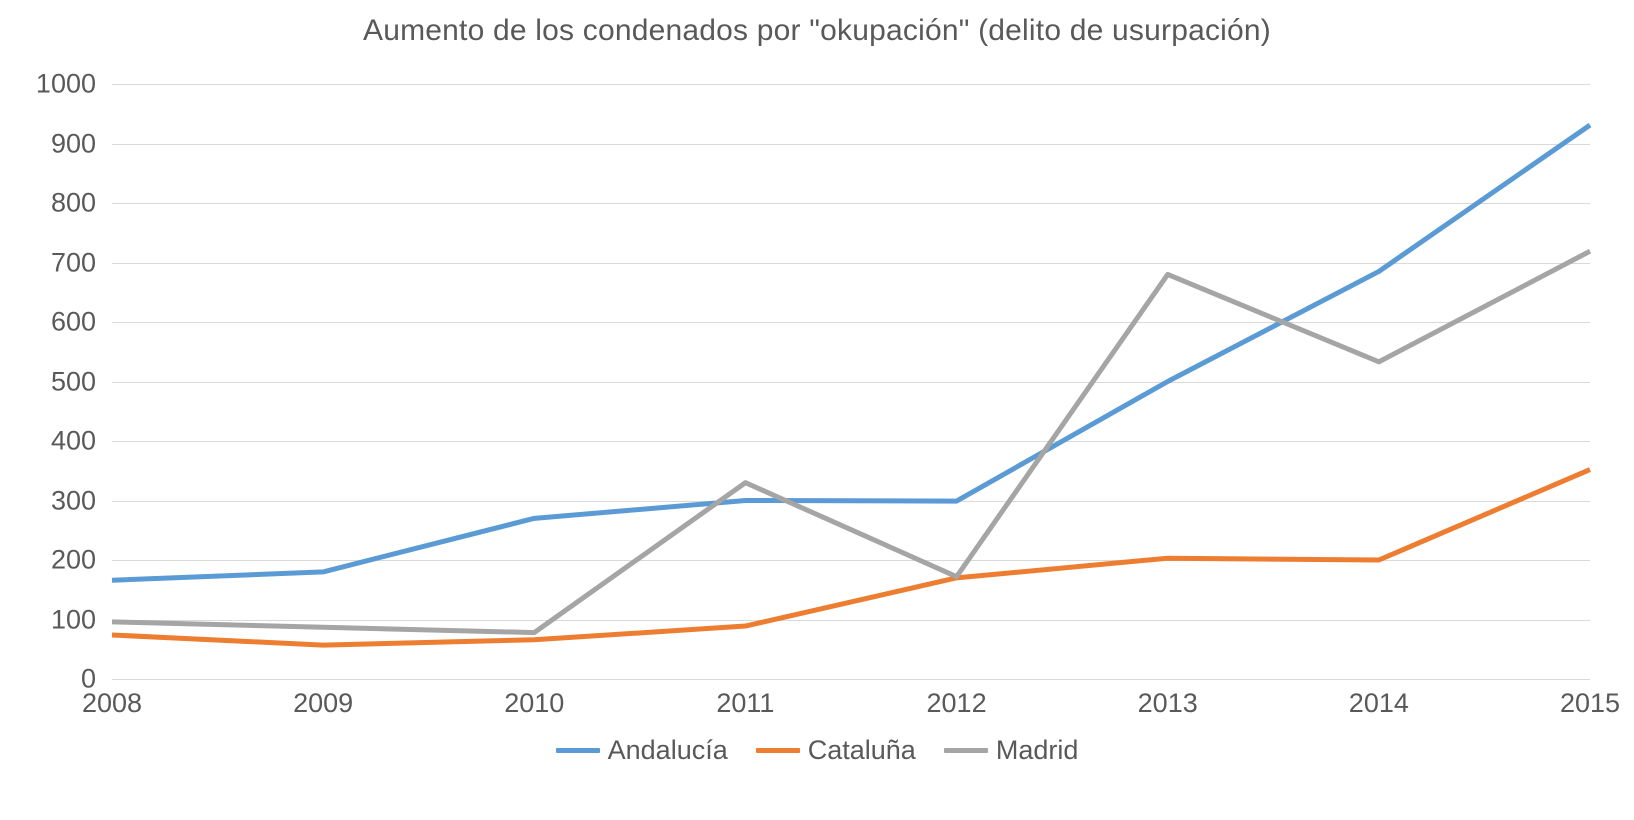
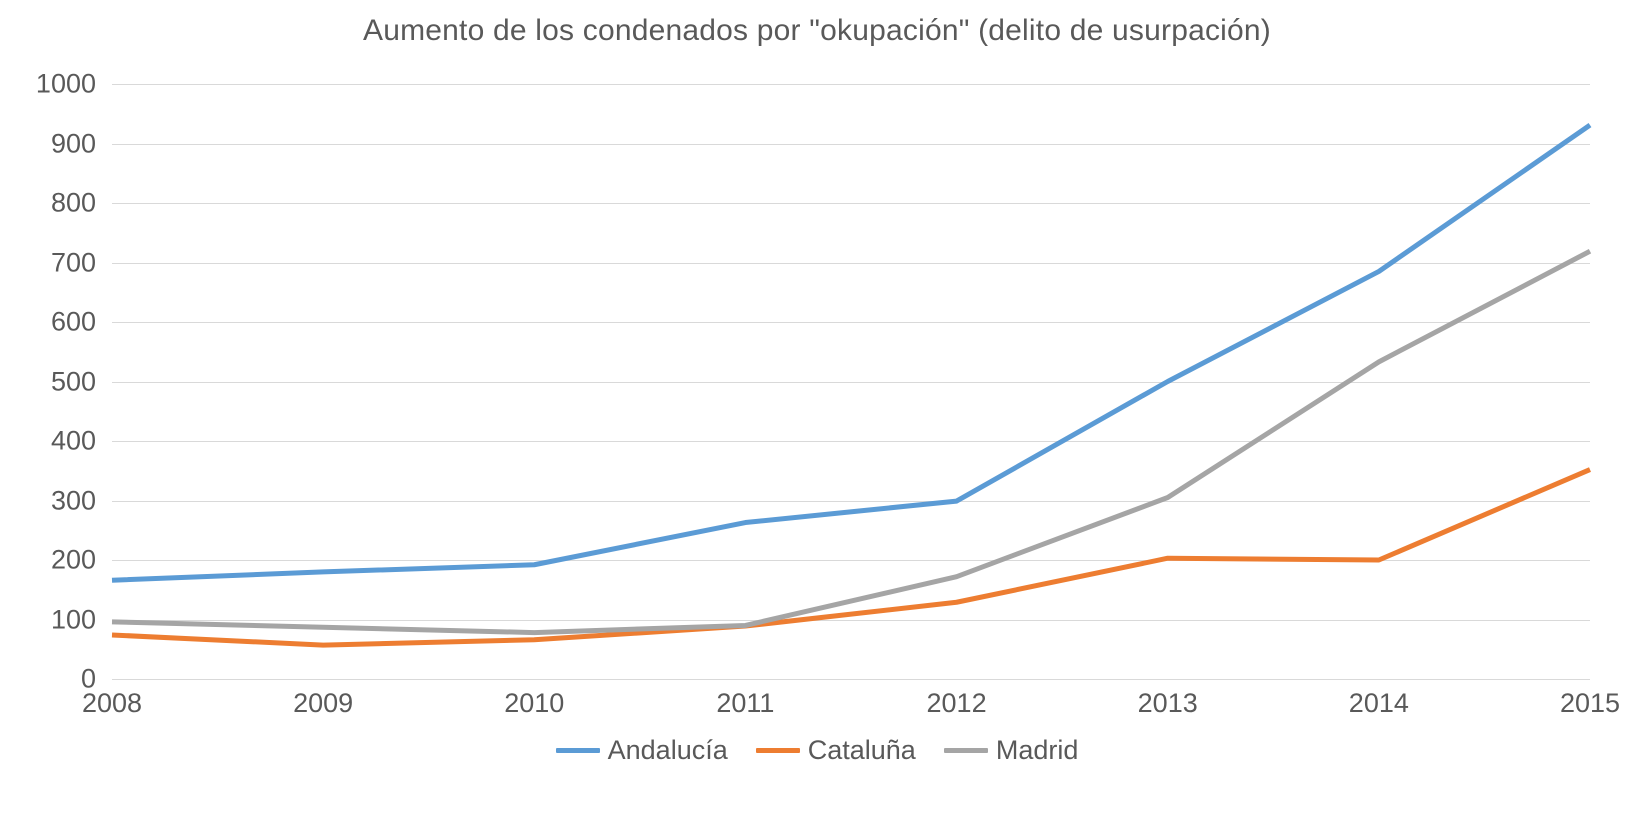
Andalucía/2010: 270 -> 190
Andalucía/2011: 300 -> 260
Madrid/2011: 330 -> 90
Cataluña/2012: 170 -> 130
Madrid/2013: 680 -> 300
